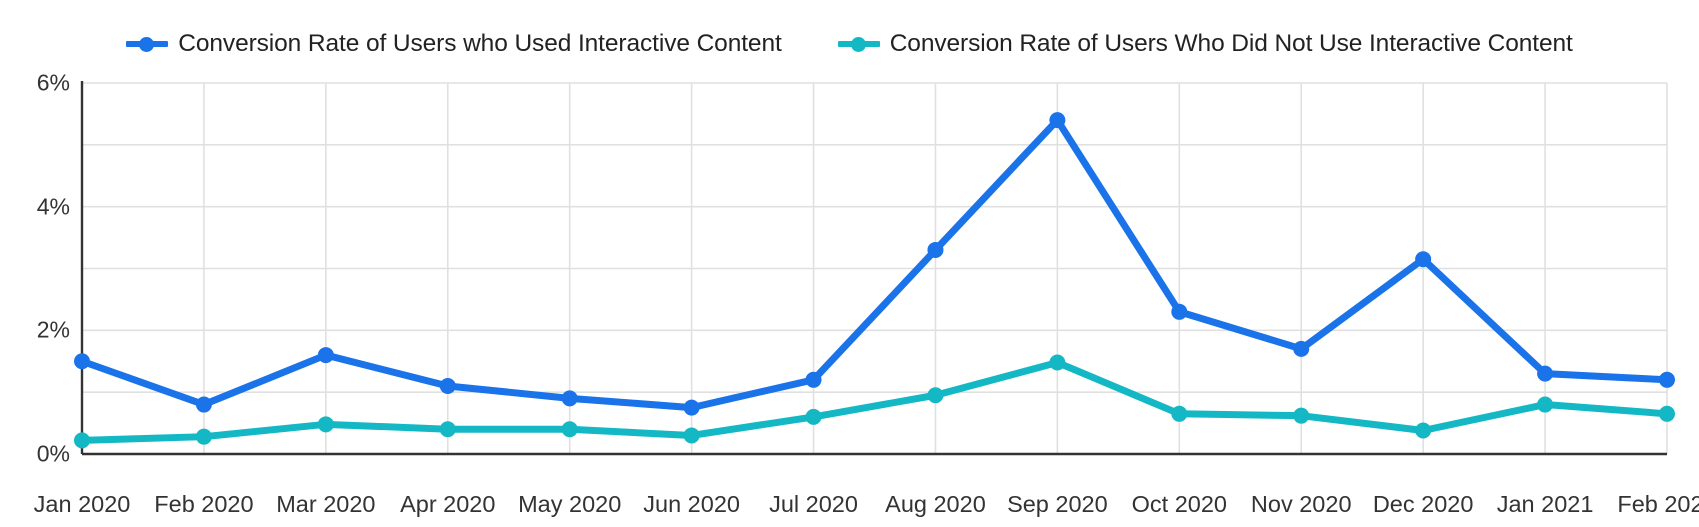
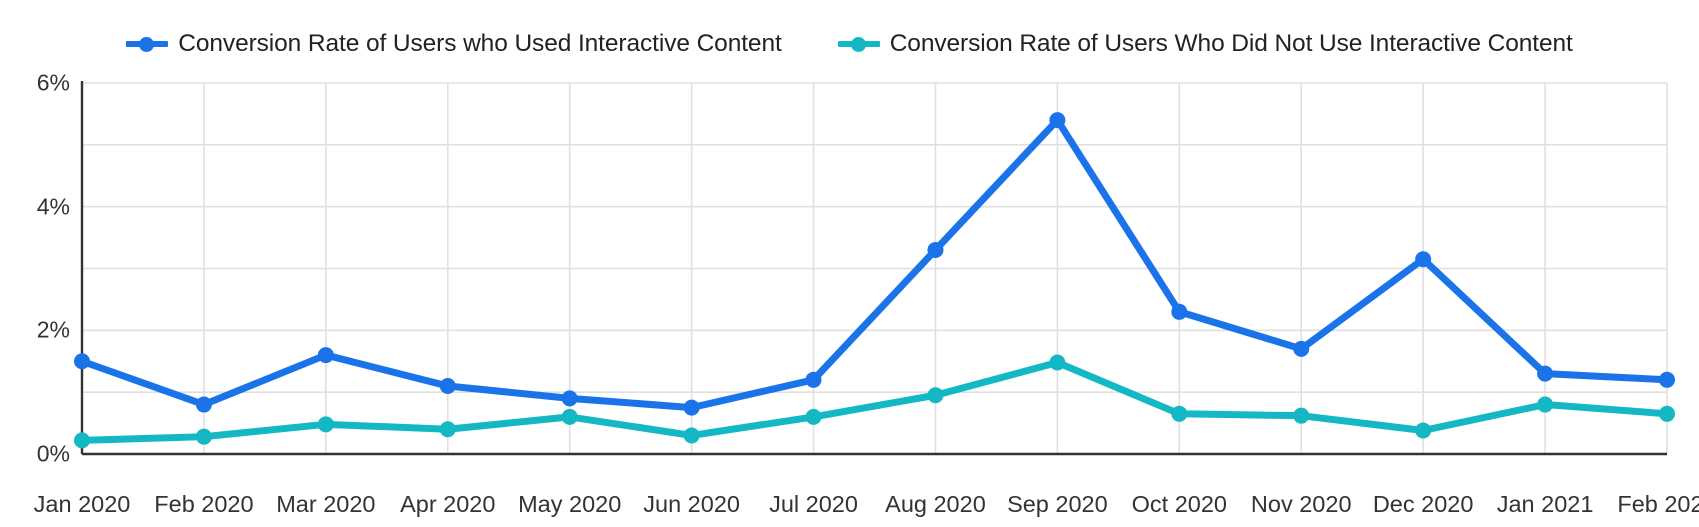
Conversion Rate of Users Who Did Not Use Interactive Content/May 2020: 0.4% -> 0.6%
